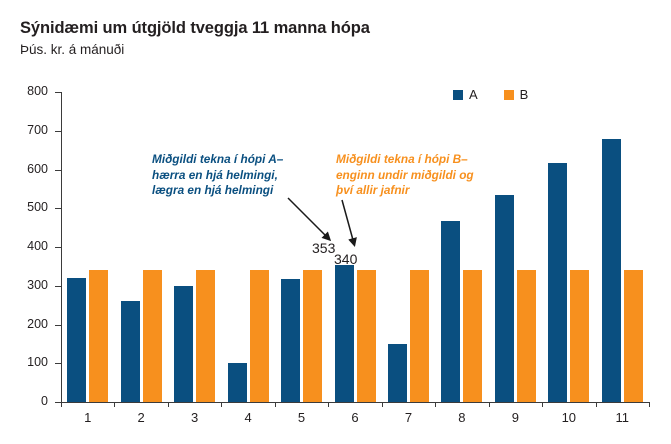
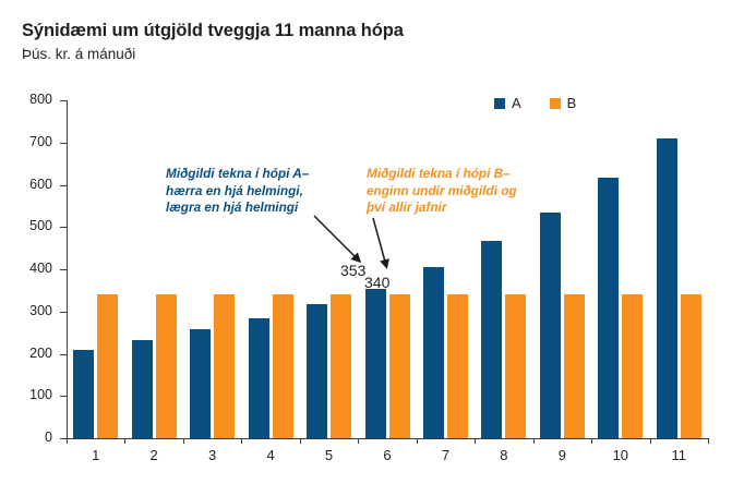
A/1: 320 -> 210
A/2: 260 -> 230
A/3: 300 -> 260
A/4: 100 -> 280
A/7: 150 -> 400
A/11: 680 -> 710
